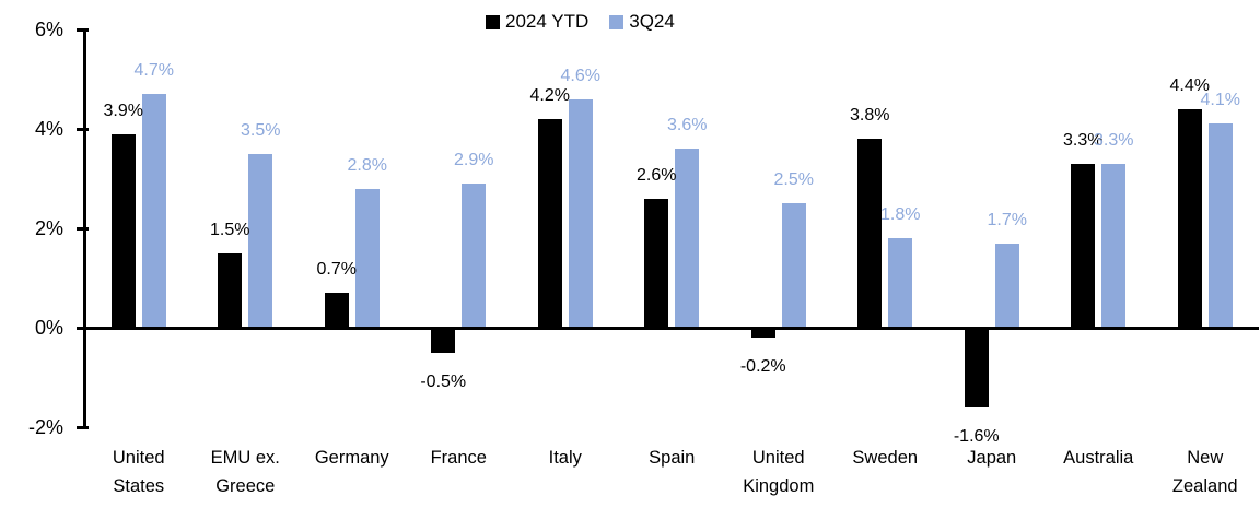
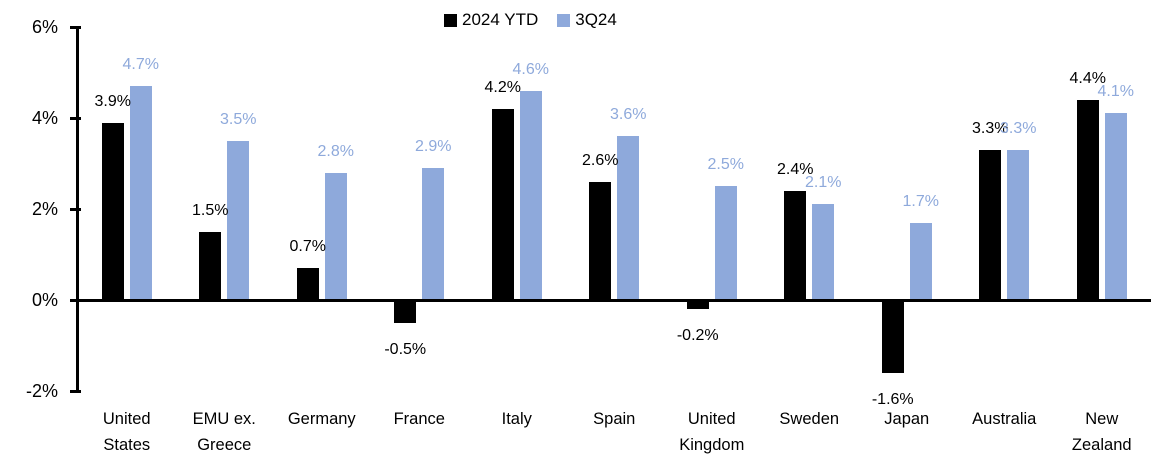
2024 YTD/Sweden: 3.8% -> 2.4%
3Q24/Sweden: 1.8% -> 2.1%
